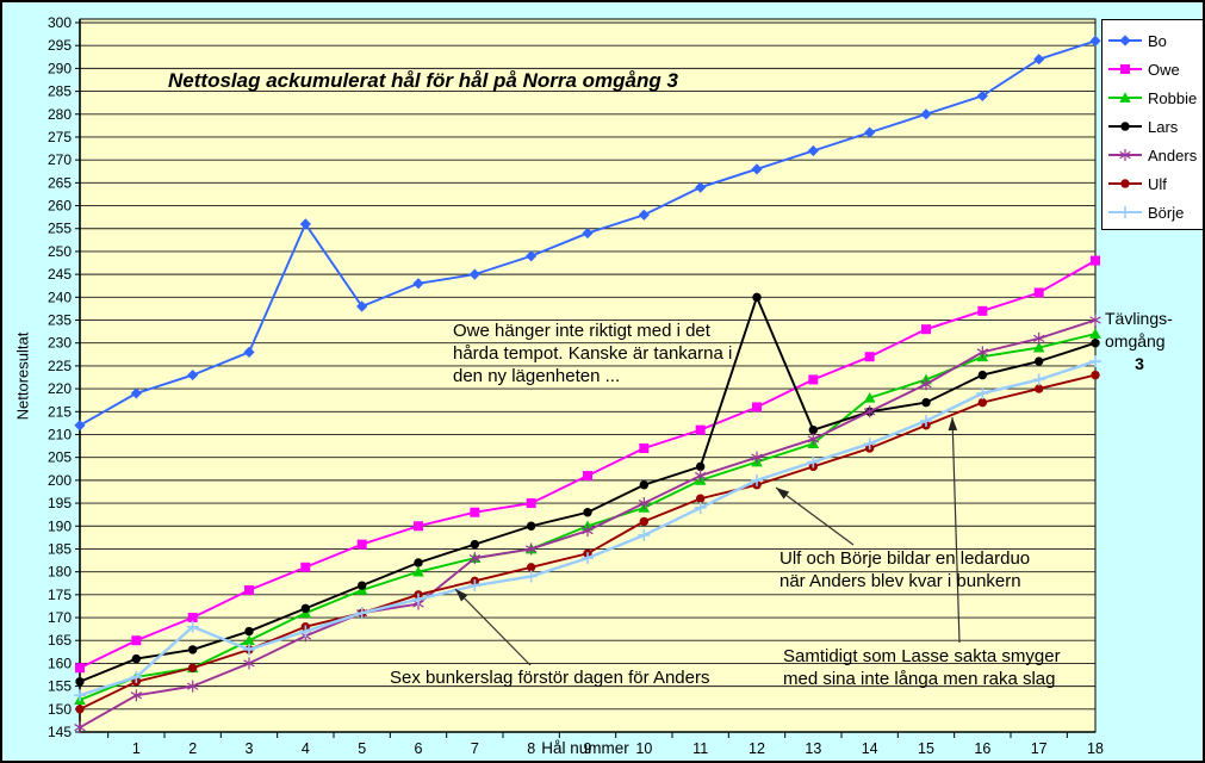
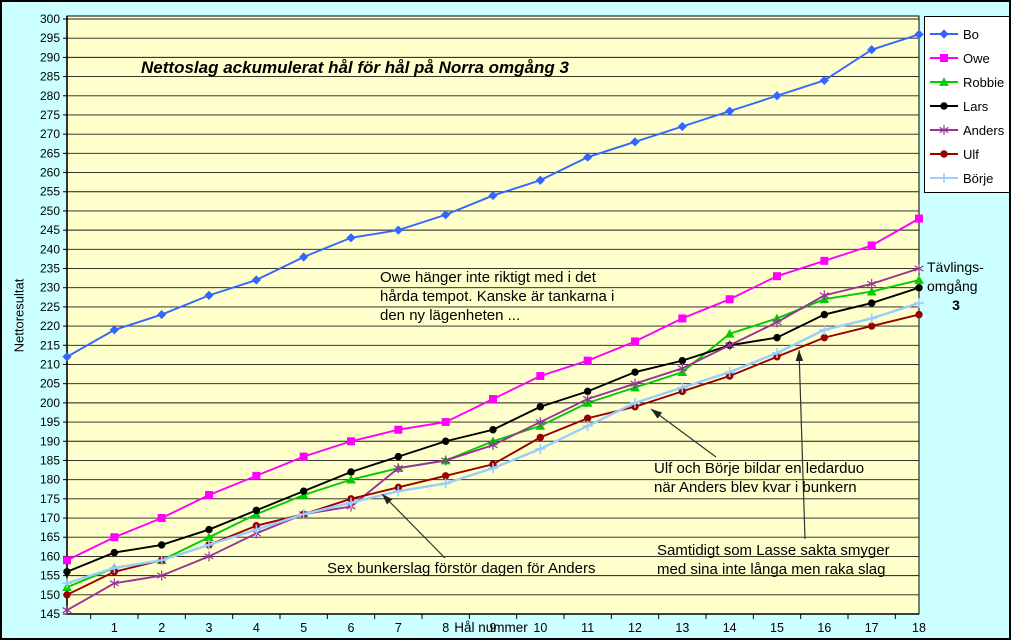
Börje/2: 168 -> 159
Bo/4: 256 -> 232
Lars/12: 240 -> 208
